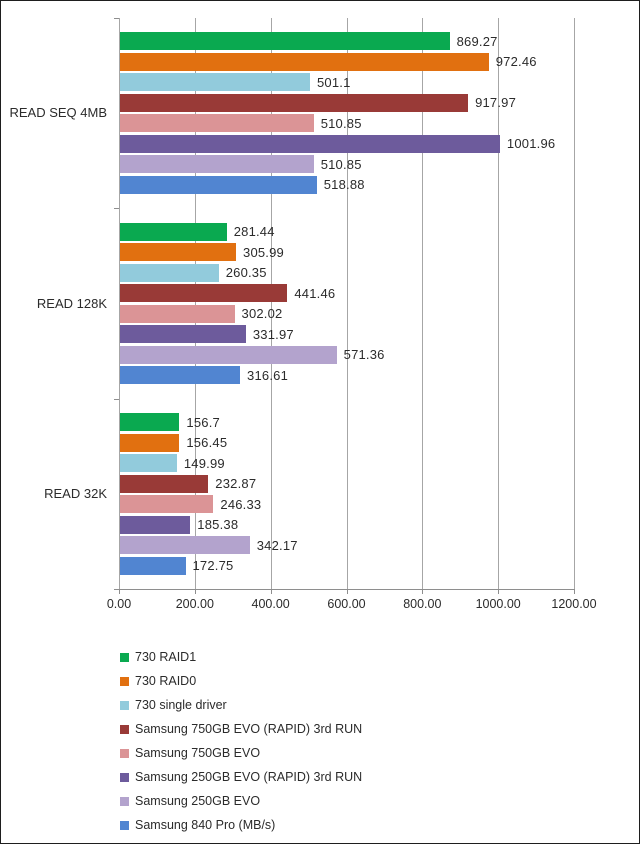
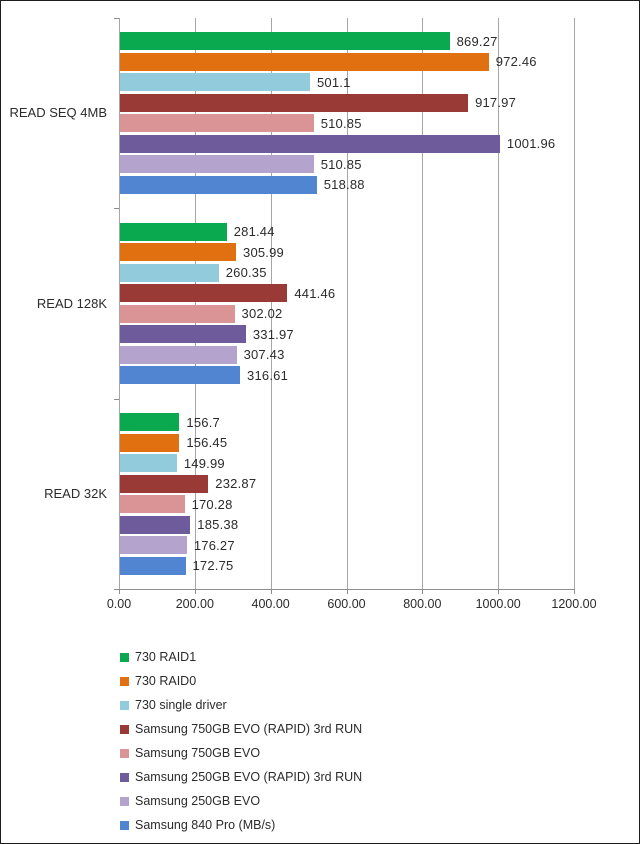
Samsung 250GB EVO/READ 128K: 571.36 -> 307.43
Samsung 750GB EVO/READ 32K: 246.33 -> 170.28
Samsung 250GB EVO/READ 32K: 342.17 -> 176.27
